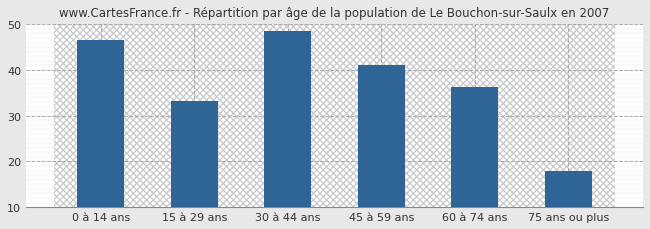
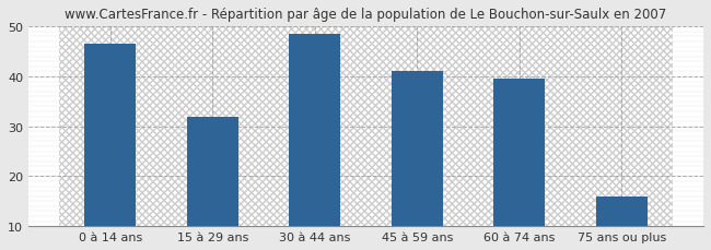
15 à 29 ans: 33.3 -> 32.0
60 à 74 ans: 36.3 -> 39.5
75 ans ou plus: 18.0 -> 16.0
